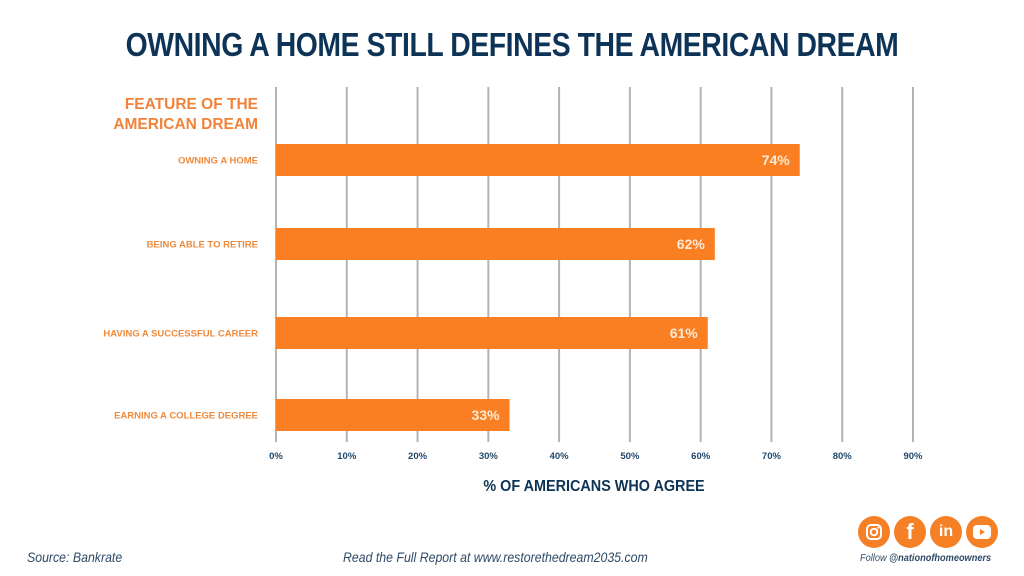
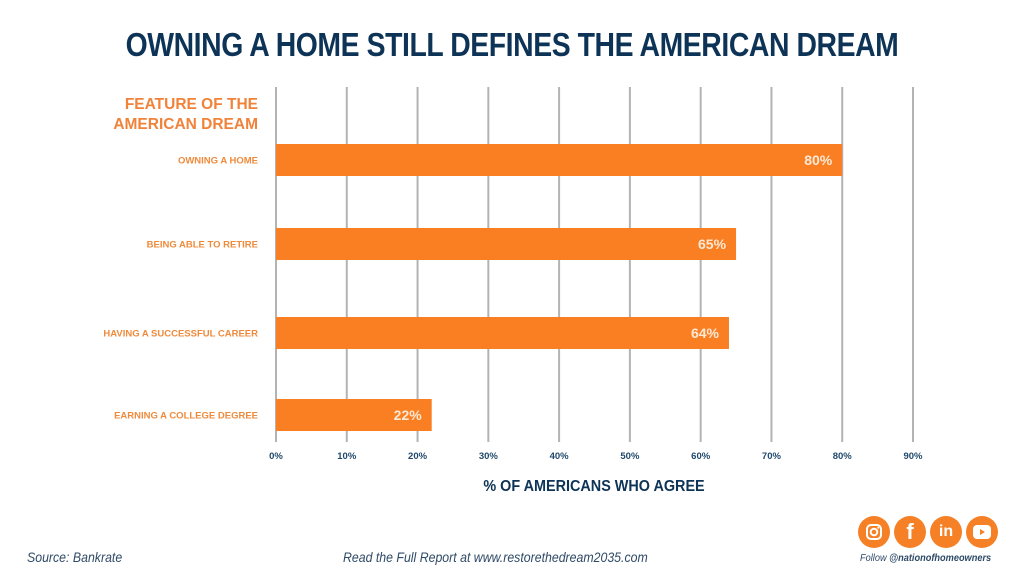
OWNING A HOME: 74% -> 80%
BEING ABLE TO RETIRE: 62% -> 65%
HAVING A SUCCESSFUL CAREER: 61% -> 64%
EARNING A COLLEGE DEGREE: 33% -> 22%
